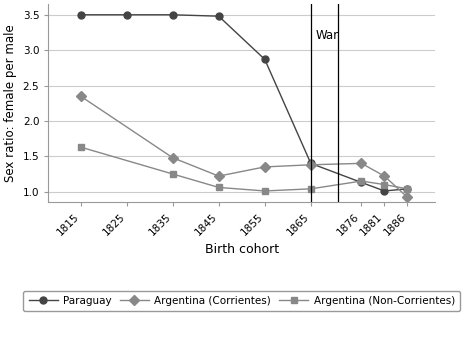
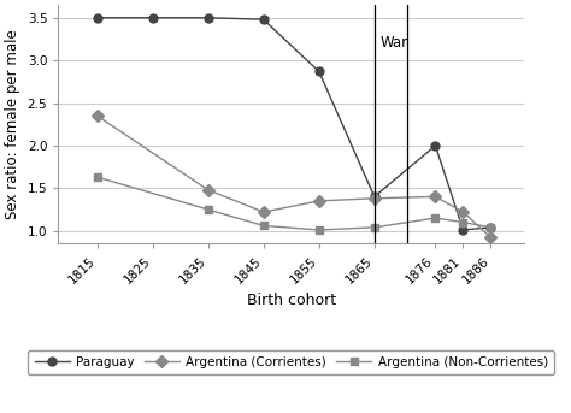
Paraguay/1876: 1.13 -> 2.00
